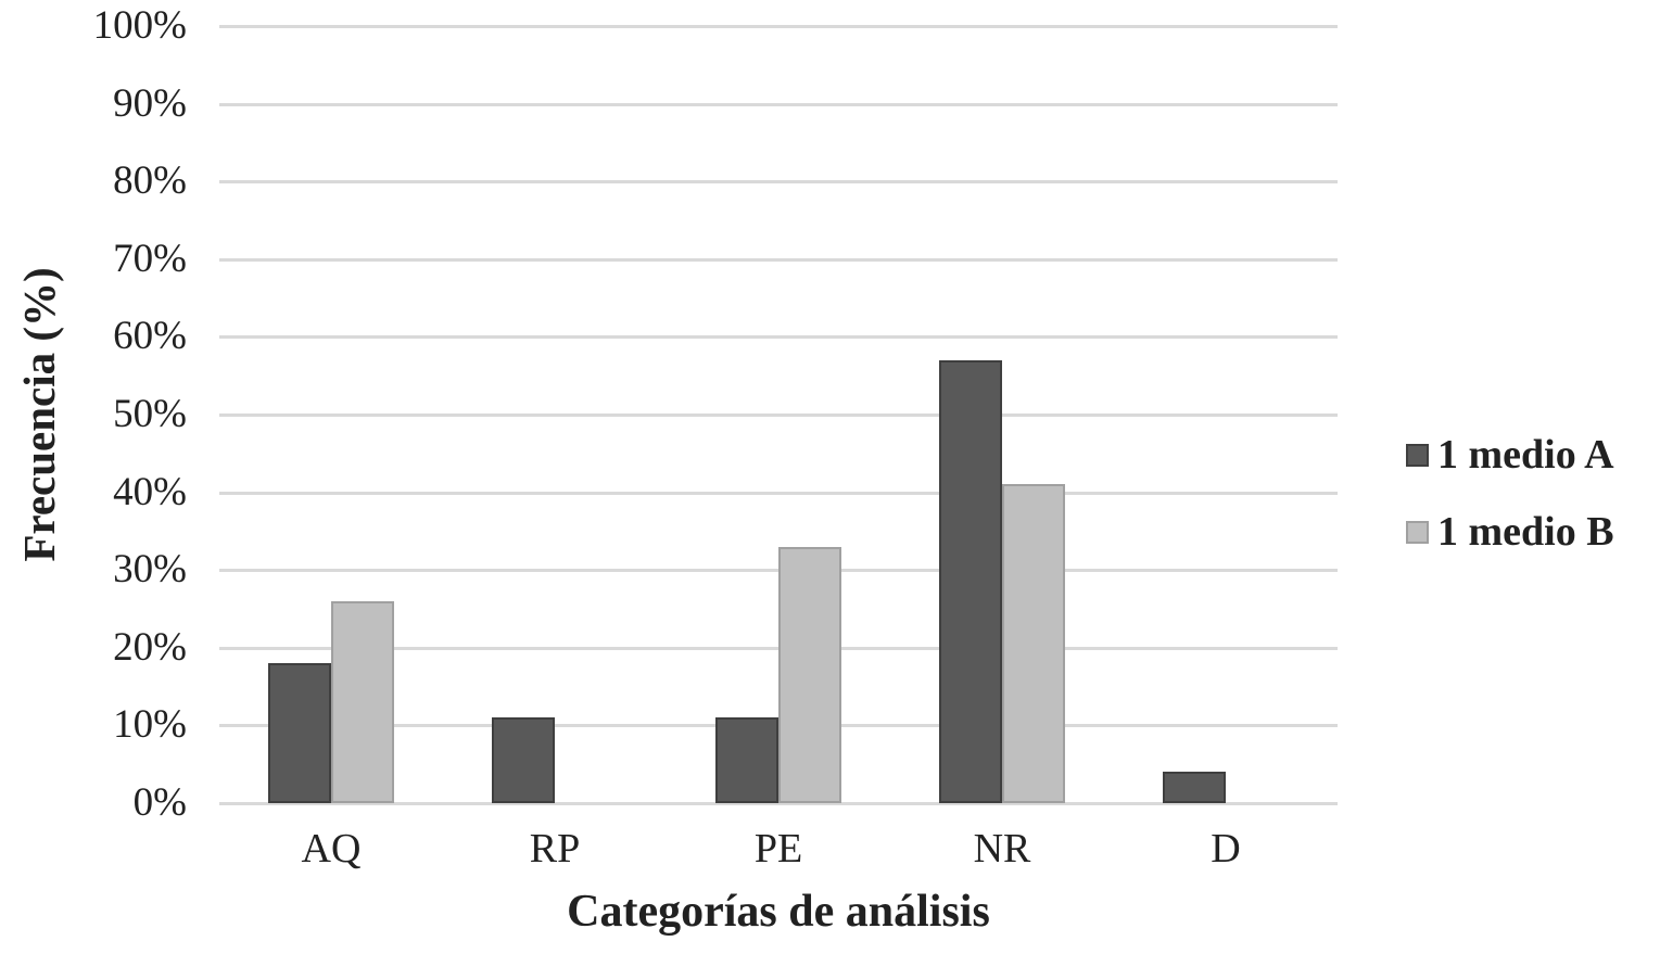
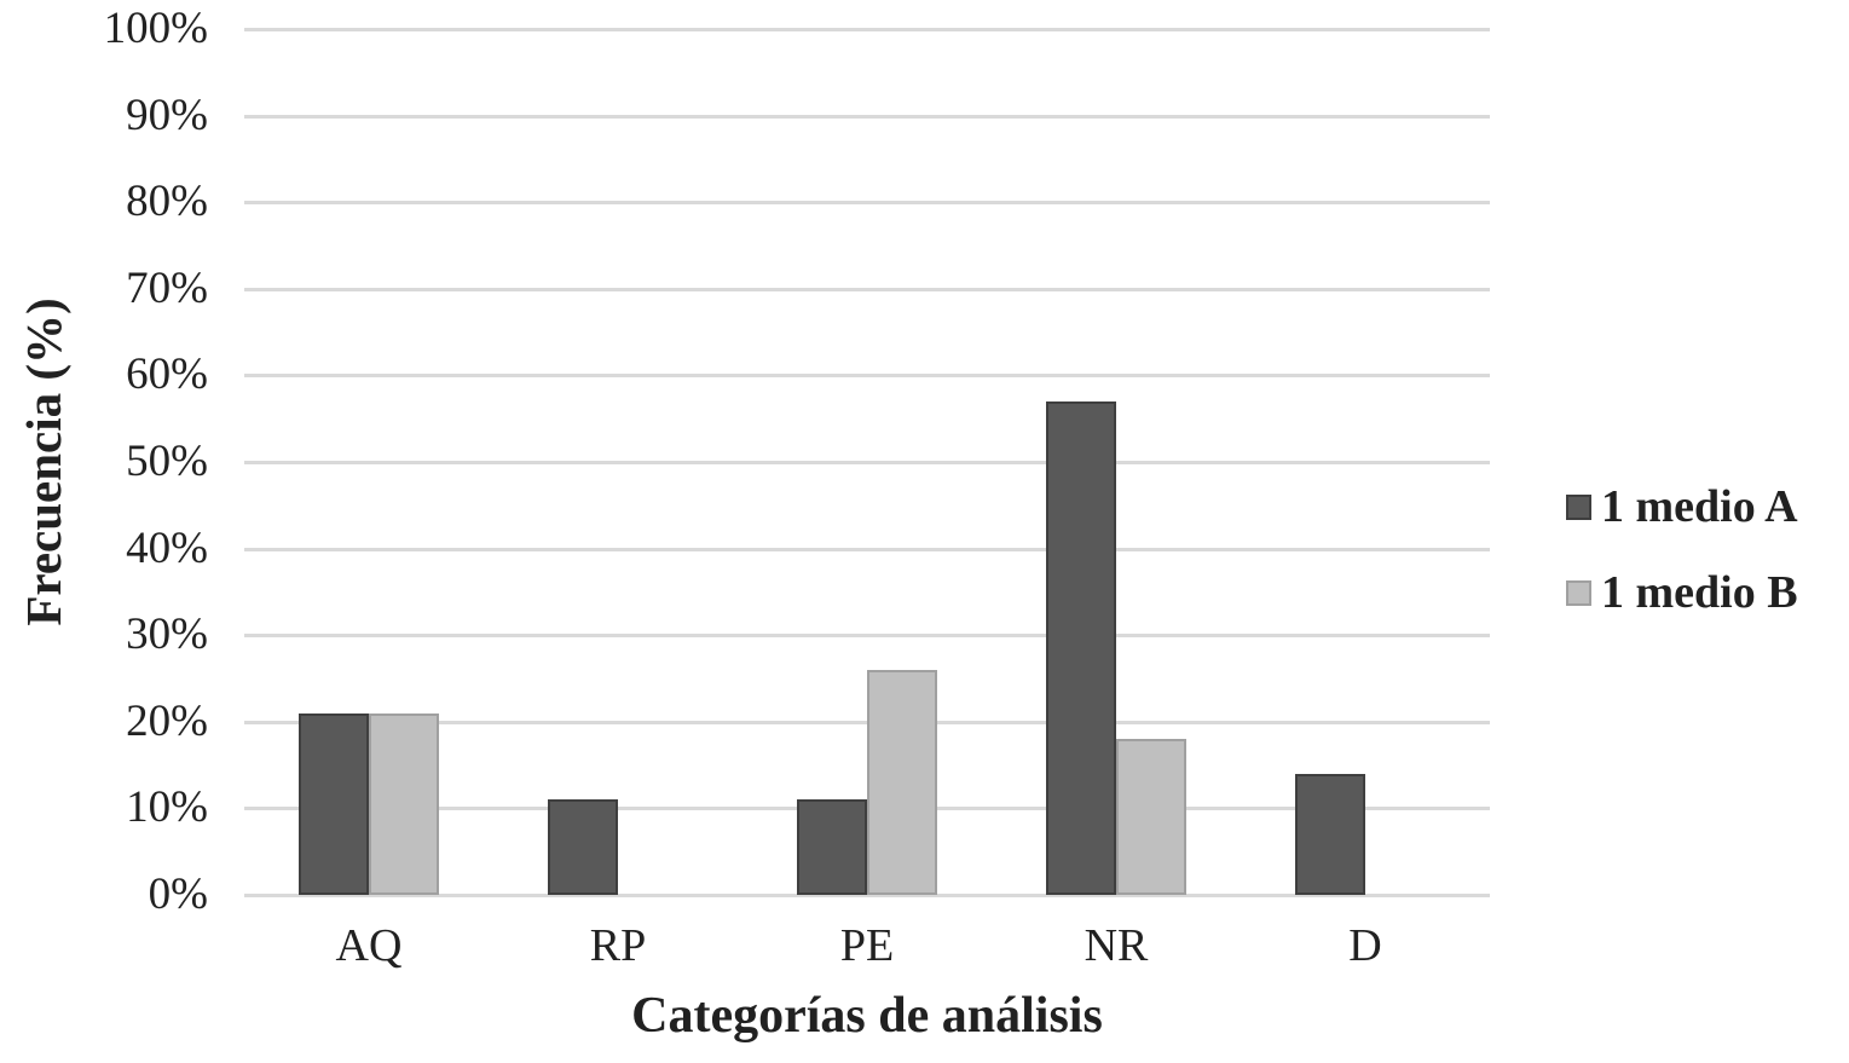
1 medio A/AQ: 18% -> 21%
1 medio B/AQ: 26% -> 21%
1 medio B/PE: 33% -> 26%
1 medio B/NR: 41% -> 18%
1 medio A/D: 4% -> 14%
